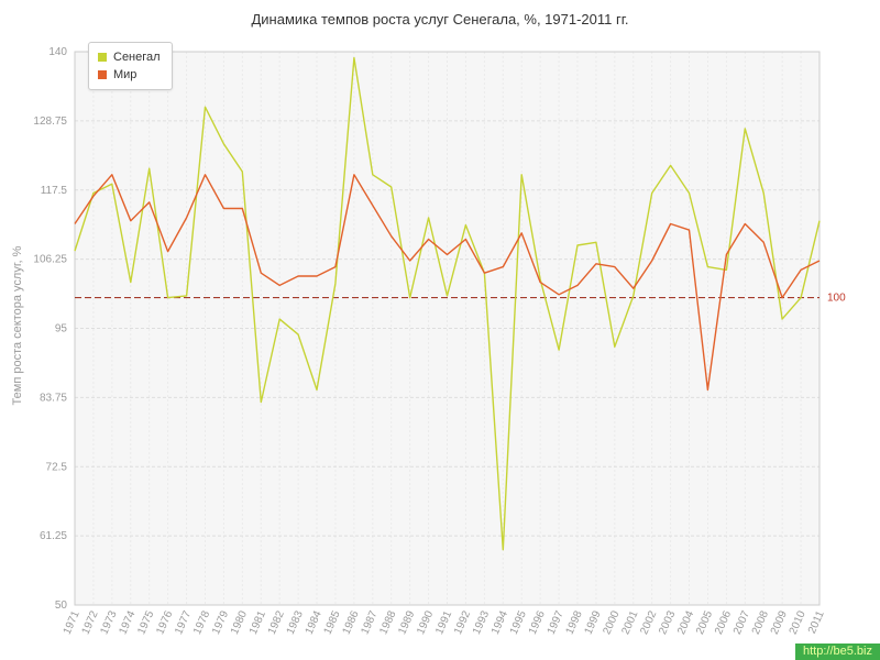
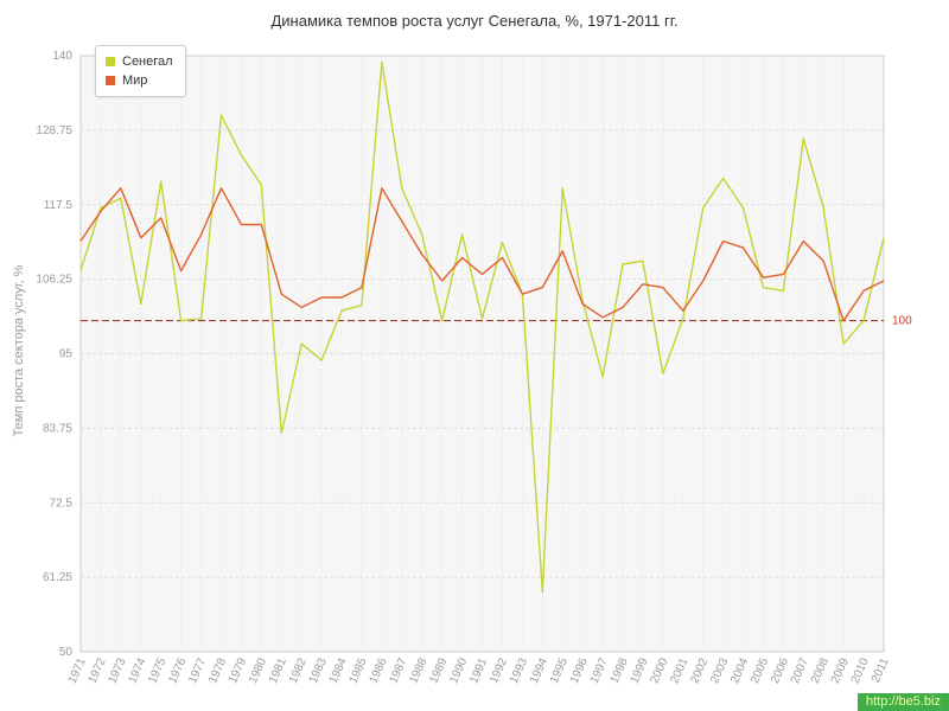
Сенегал/1984: 85 -> 102
Сенегал/1988: 118 -> 113
Мир/2005: 85 -> 106
